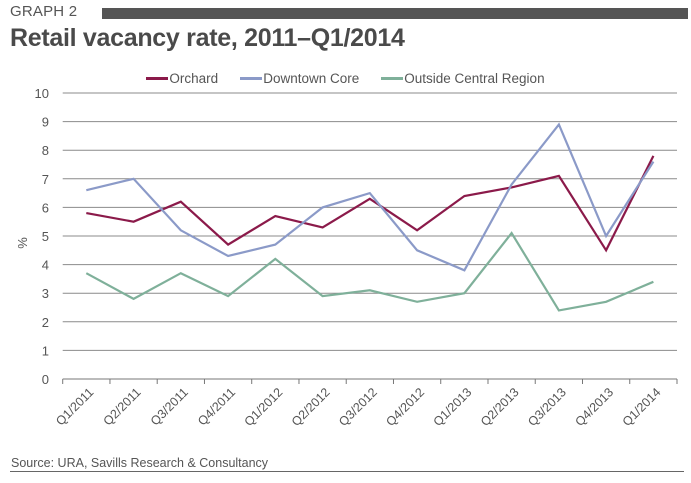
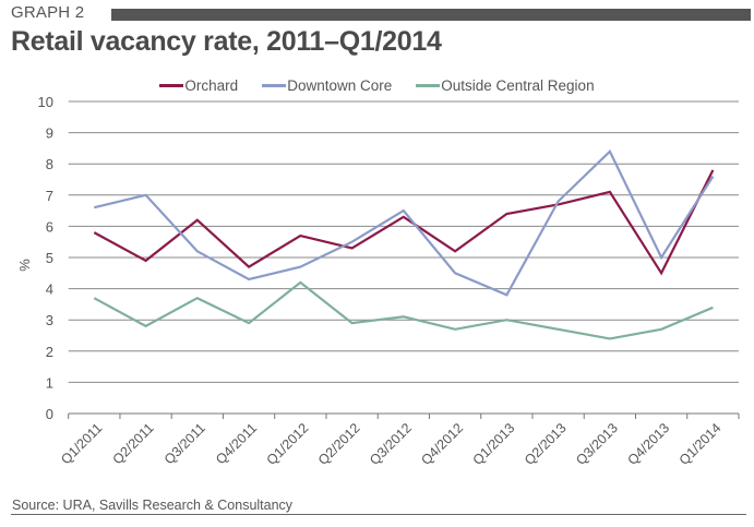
Orchard/Q2/2011: 5.5 -> 4.9
Downtown Core/Q2/2012: 6.0 -> 5.5
Outside Central Region/Q2/2013: 5.1 -> 2.7
Downtown Core/Q3/2013: 8.9 -> 8.4
